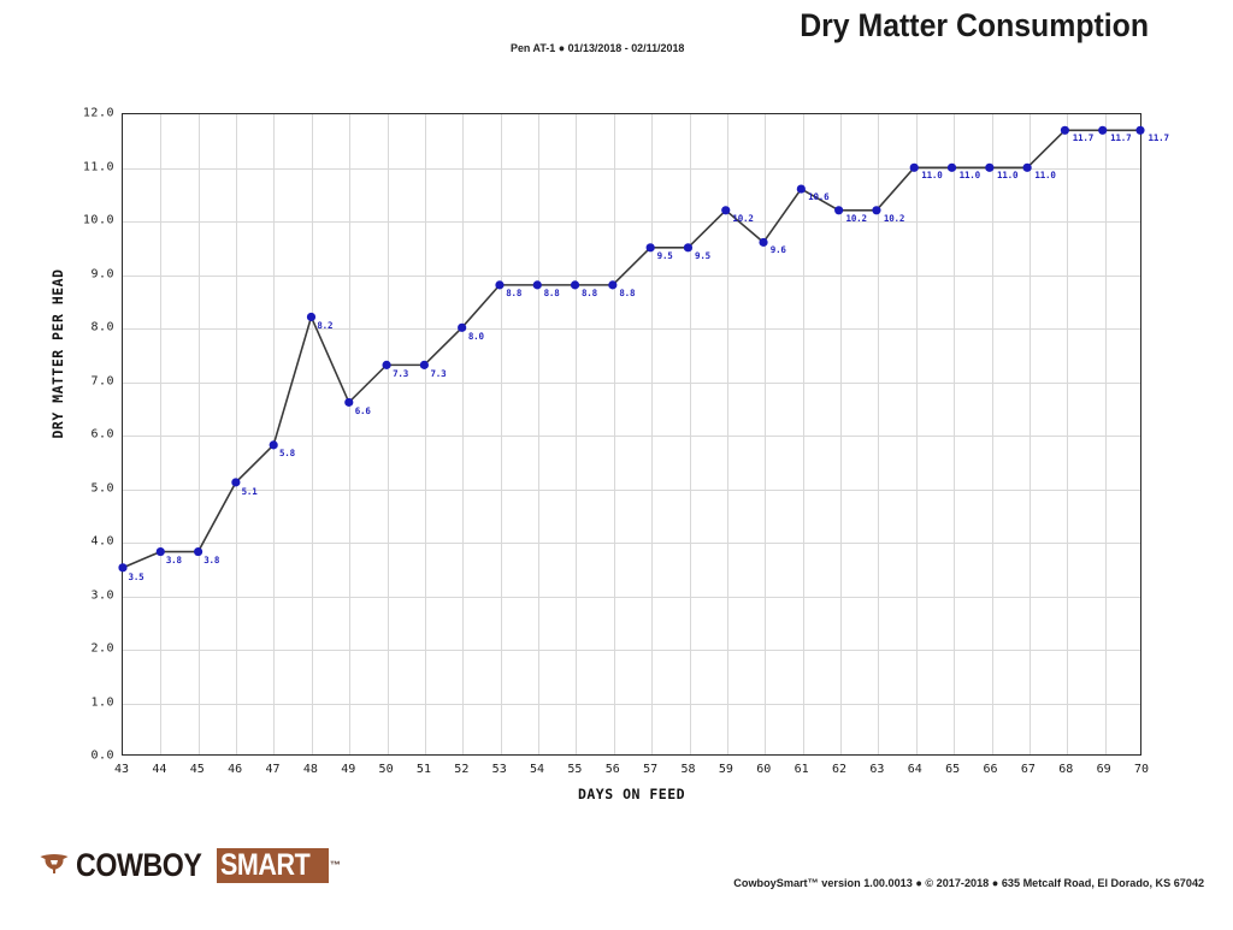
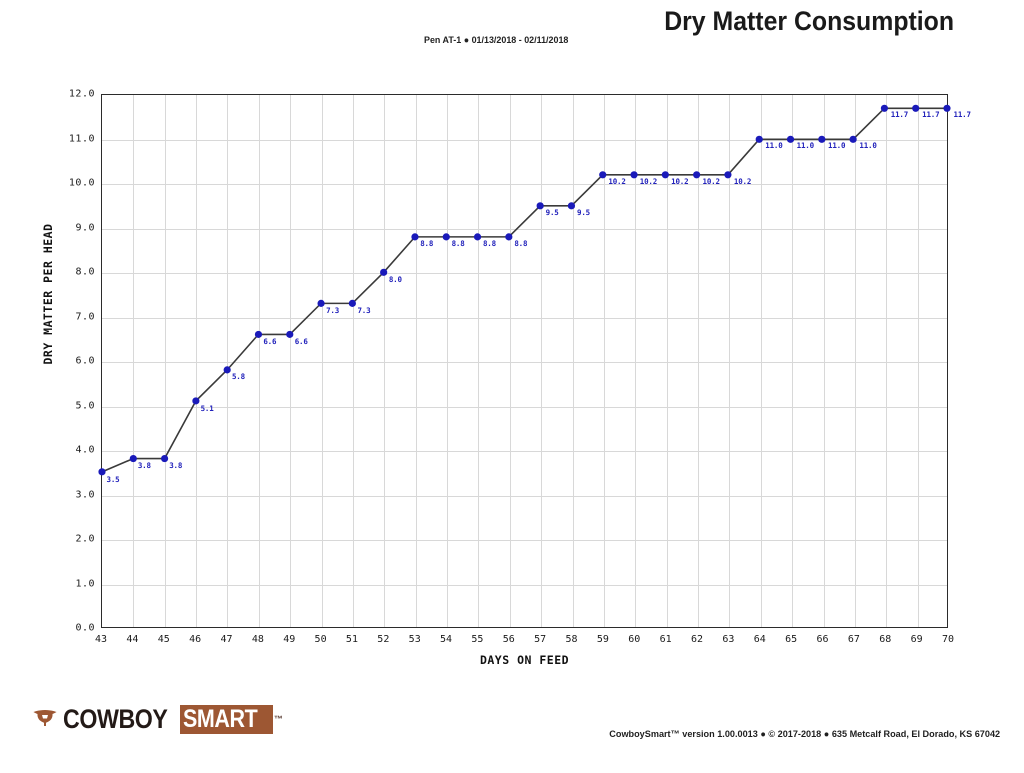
48: 8.2 -> 6.6
60: 9.6 -> 10.2
61: 10.6 -> 10.2
